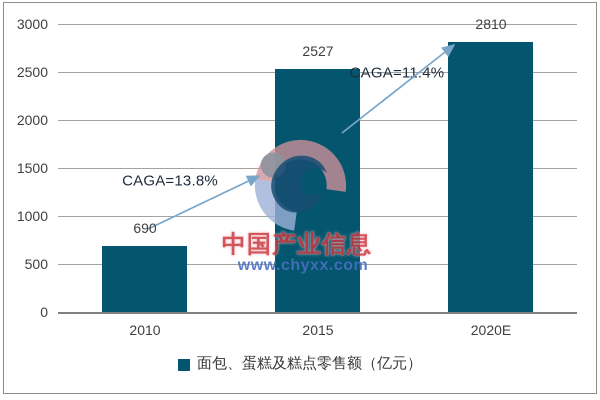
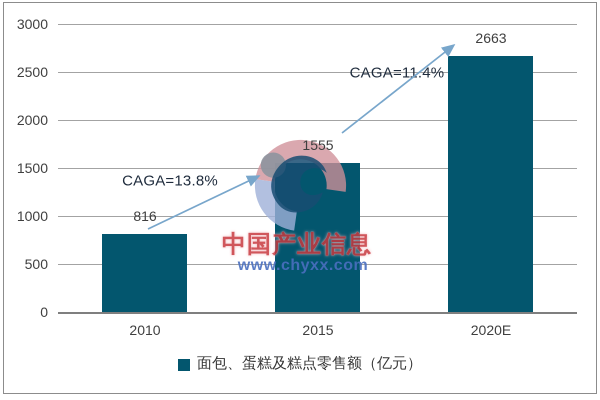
2010: 690 -> 816
2015: 2527 -> 1555
2020E: 2810 -> 2663
